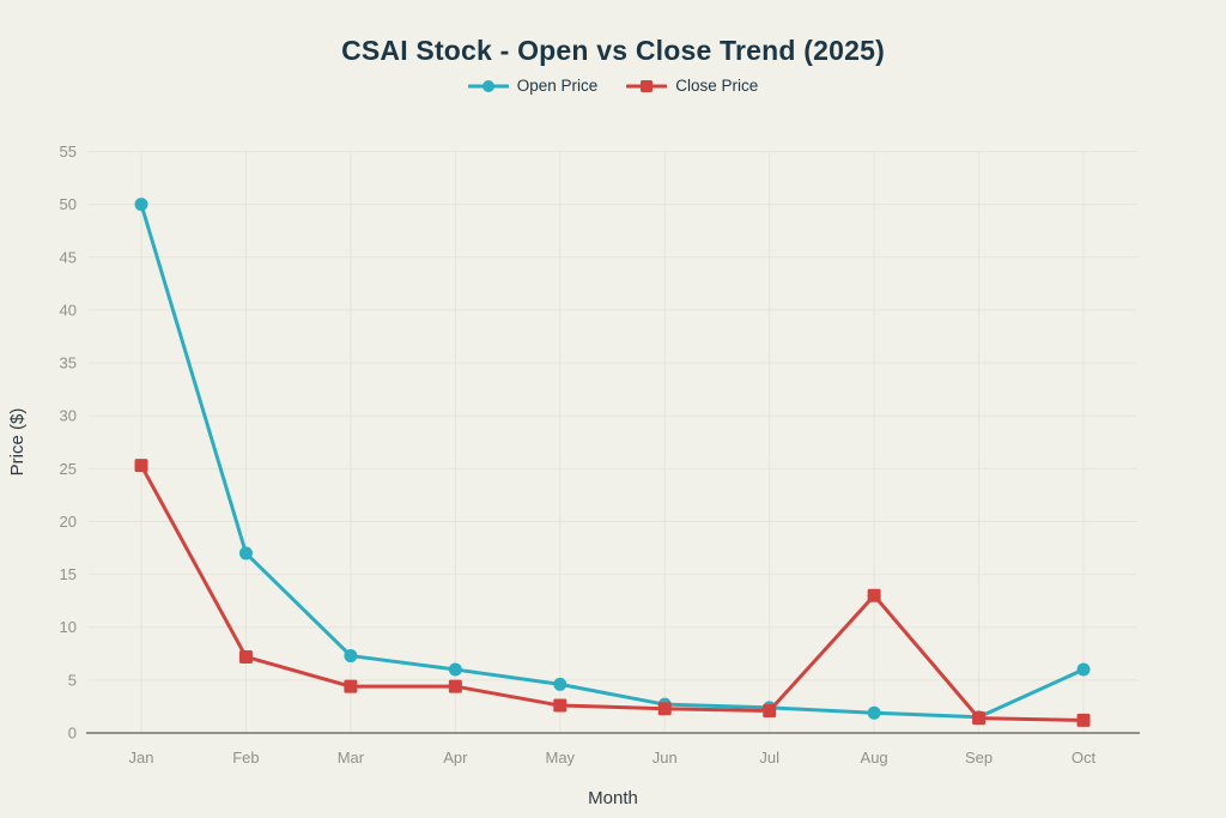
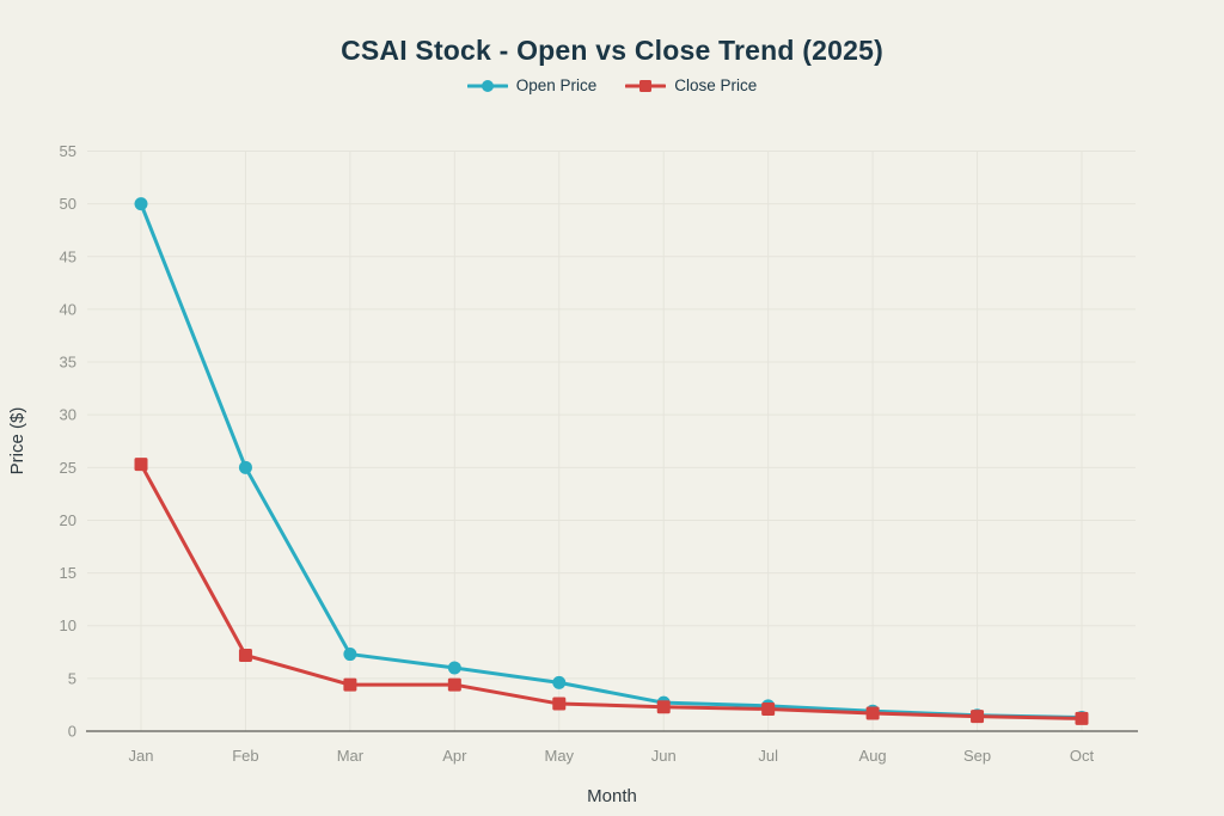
Open Price/Feb: 17 -> 25
Close Price/Aug: 13 -> 2
Open Price/Oct: 6 -> 1
